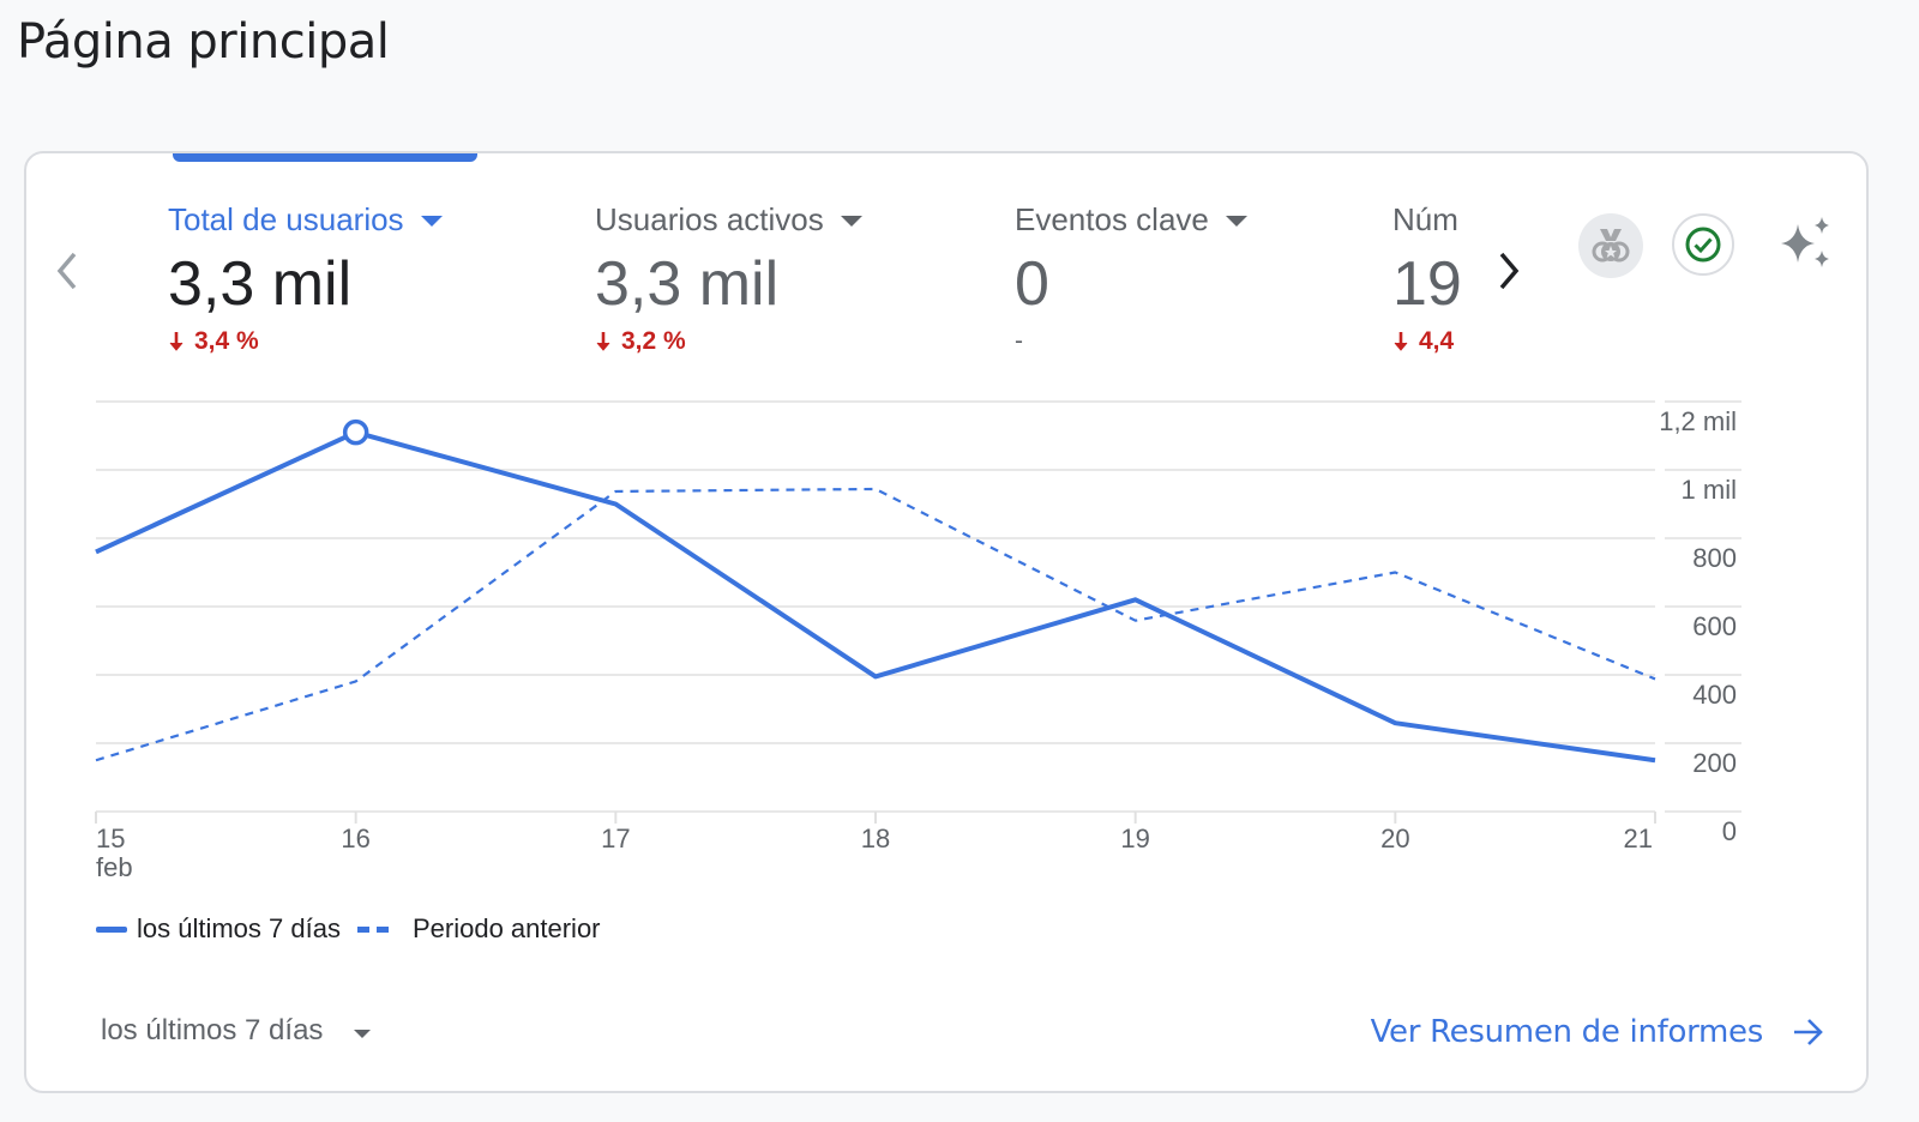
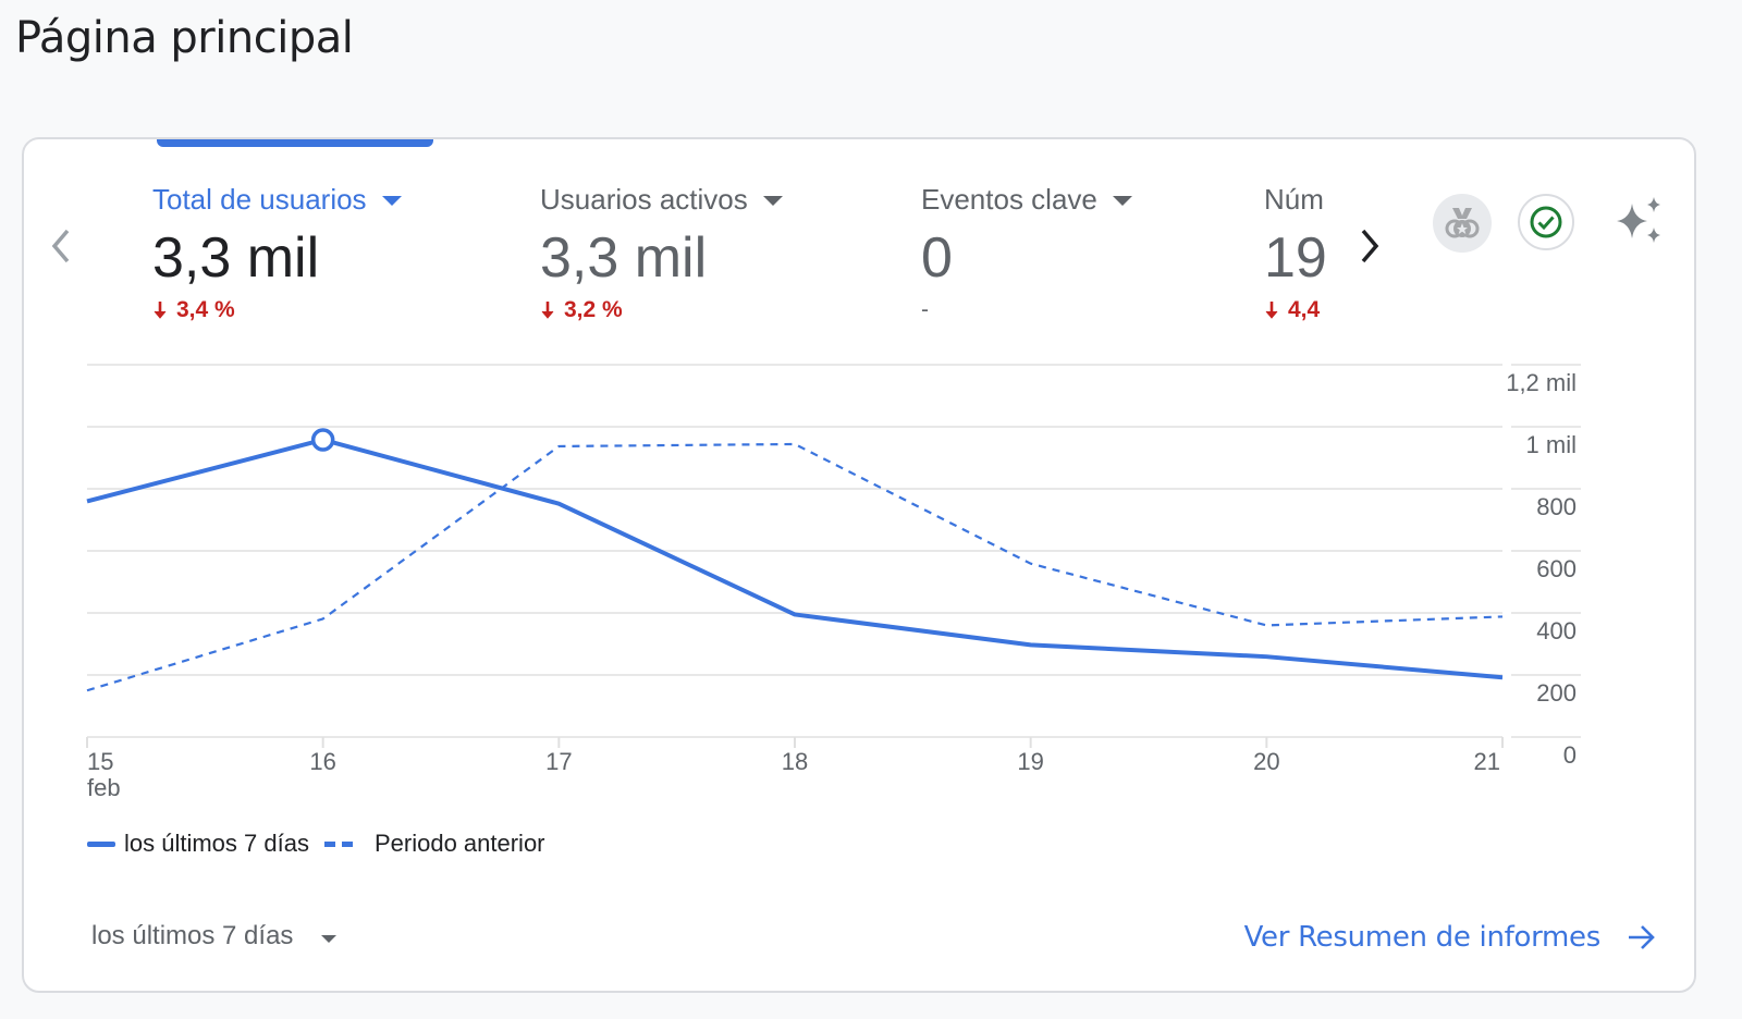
los últimos 7 días/16: 1110 -> 960
los últimos 7 días/17: 900 -> 750
los últimos 7 días/19: 620 -> 300
Periodo anterior/20: 700 -> 360
los últimos 7 días/21: 150 -> 190
